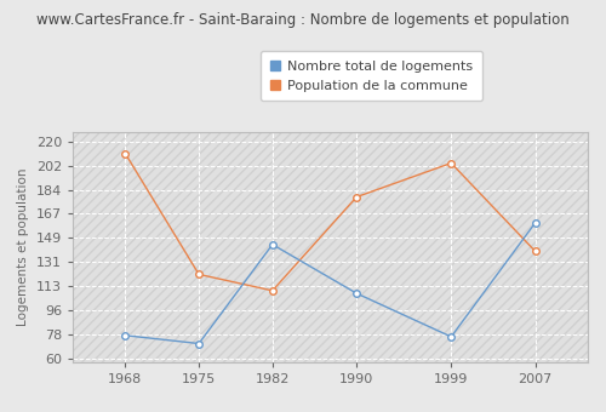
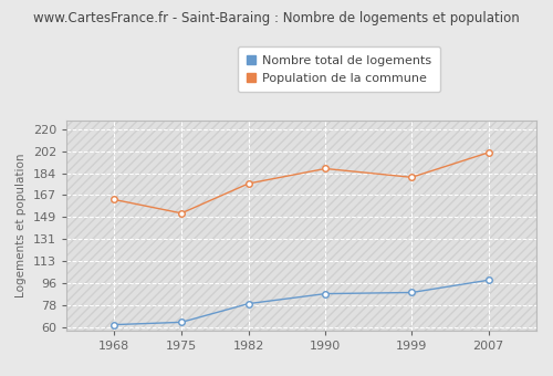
Nombre total de logements/1968: 77 -> 62
Population de la commune/1968: 211 -> 163
Nombre total de logements/1975: 71 -> 64
Population de la commune/1975: 122 -> 152
Nombre total de logements/1982: 144 -> 79
Population de la commune/1982: 110 -> 176
Nombre total de logements/1990: 108 -> 87
Population de la commune/1990: 179 -> 188
Nombre total de logements/1999: 76 -> 88
Population de la commune/1999: 204 -> 181
Nombre total de logements/2007: 160 -> 98
Population de la commune/2007: 139 -> 201
